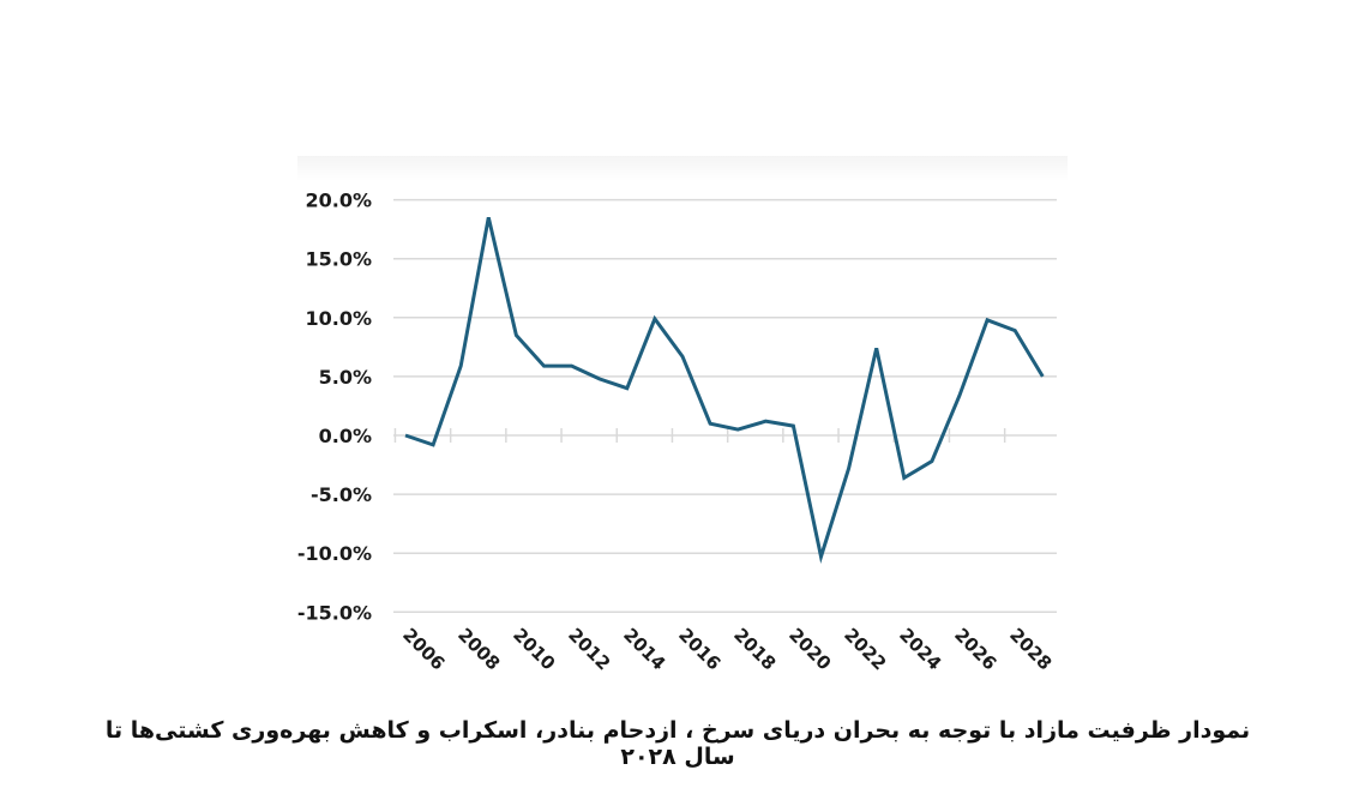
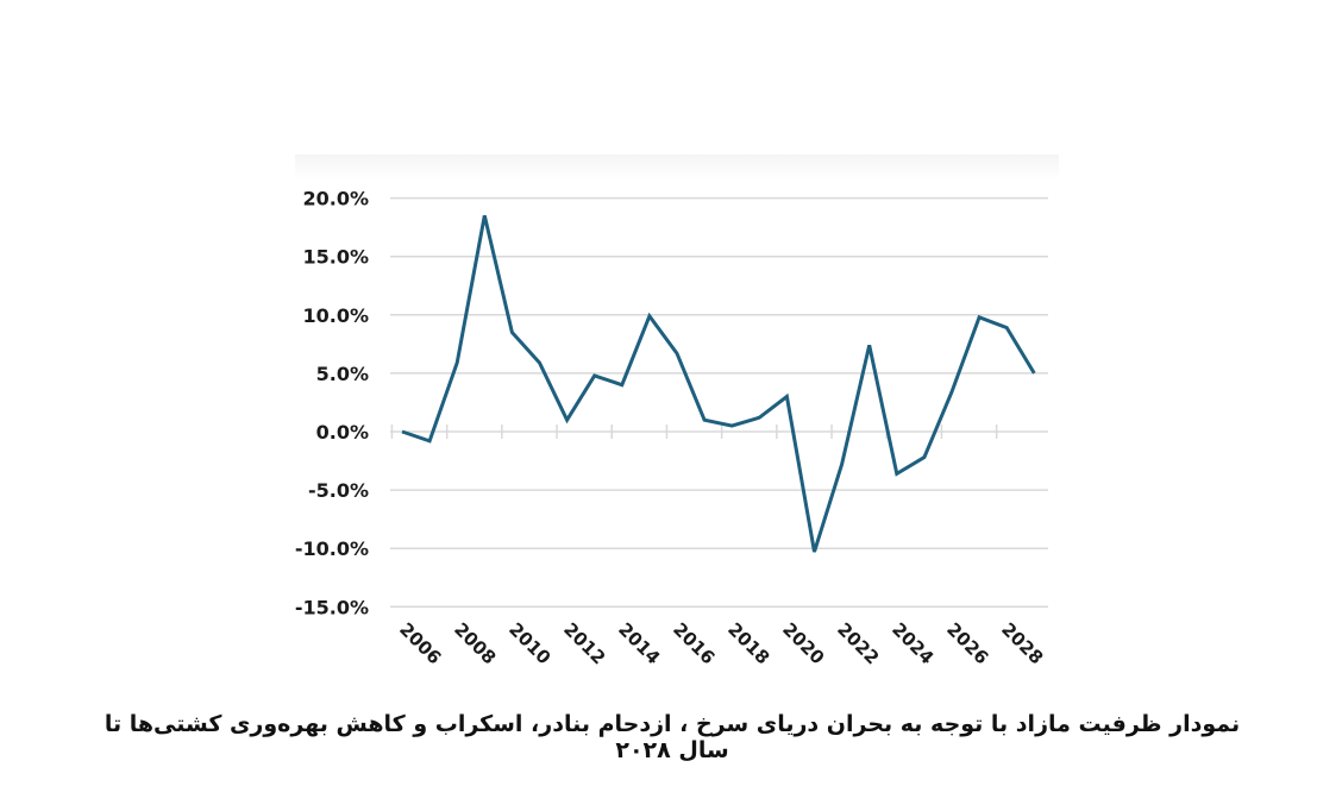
2012: 6% -> 1%
2020: 1% -> 3%
